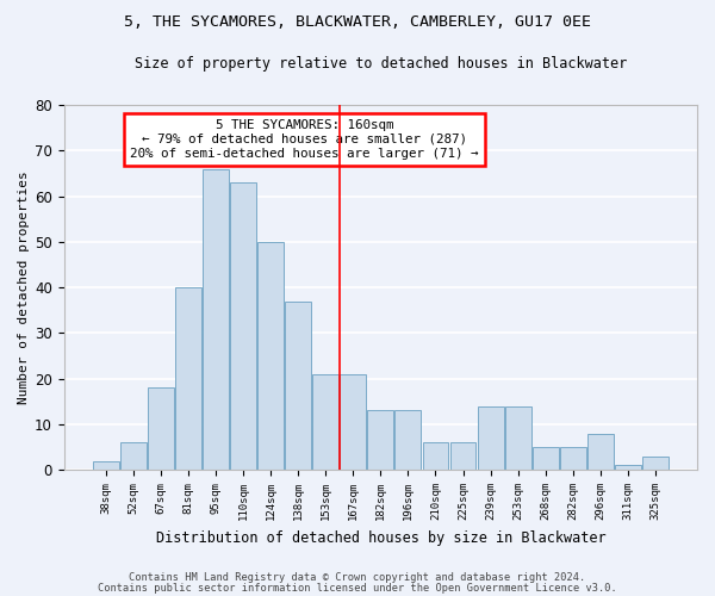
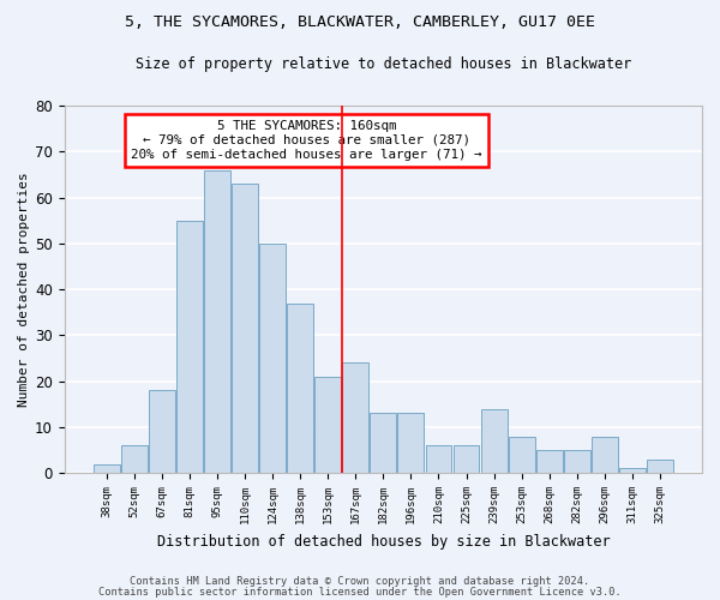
81sqm: 40 -> 55
167sqm: 21 -> 24
253sqm: 14 -> 8
